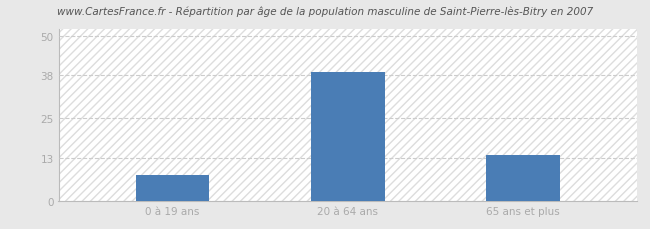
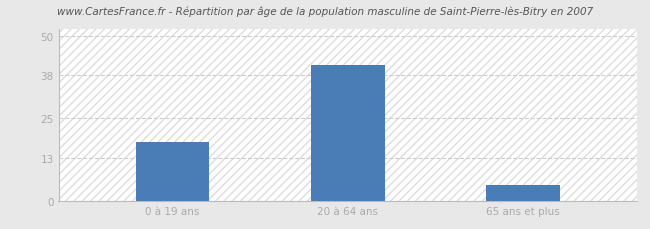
0 à 19 ans: 8 -> 18
20 à 64 ans: 39 -> 41
65 ans et plus: 14 -> 5
